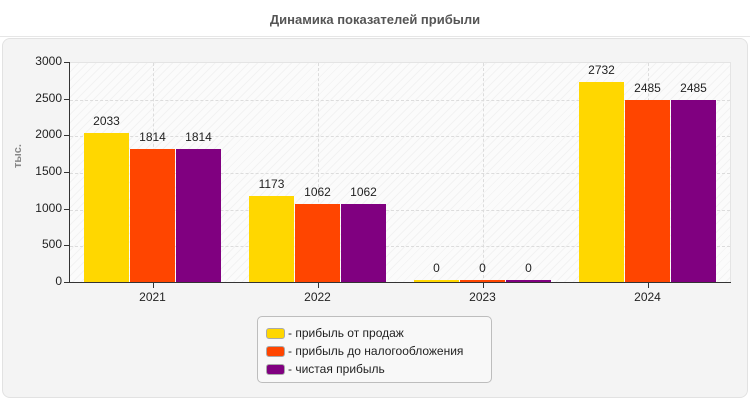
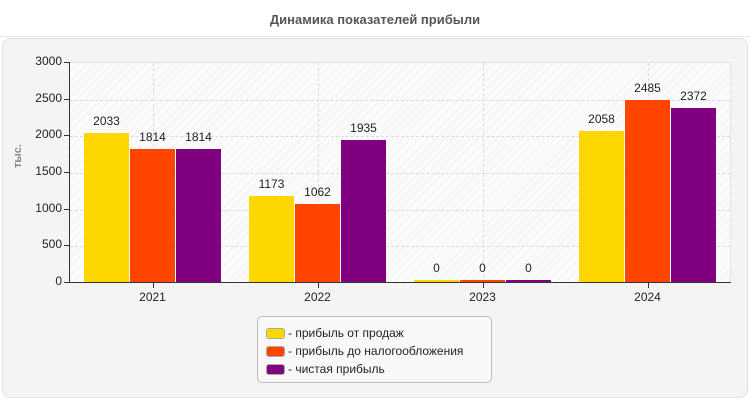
- чистая прибыль/2022: 1062 -> 1935
- прибыль от продаж/2024: 2732 -> 2058
- чистая прибыль/2024: 2485 -> 2372
